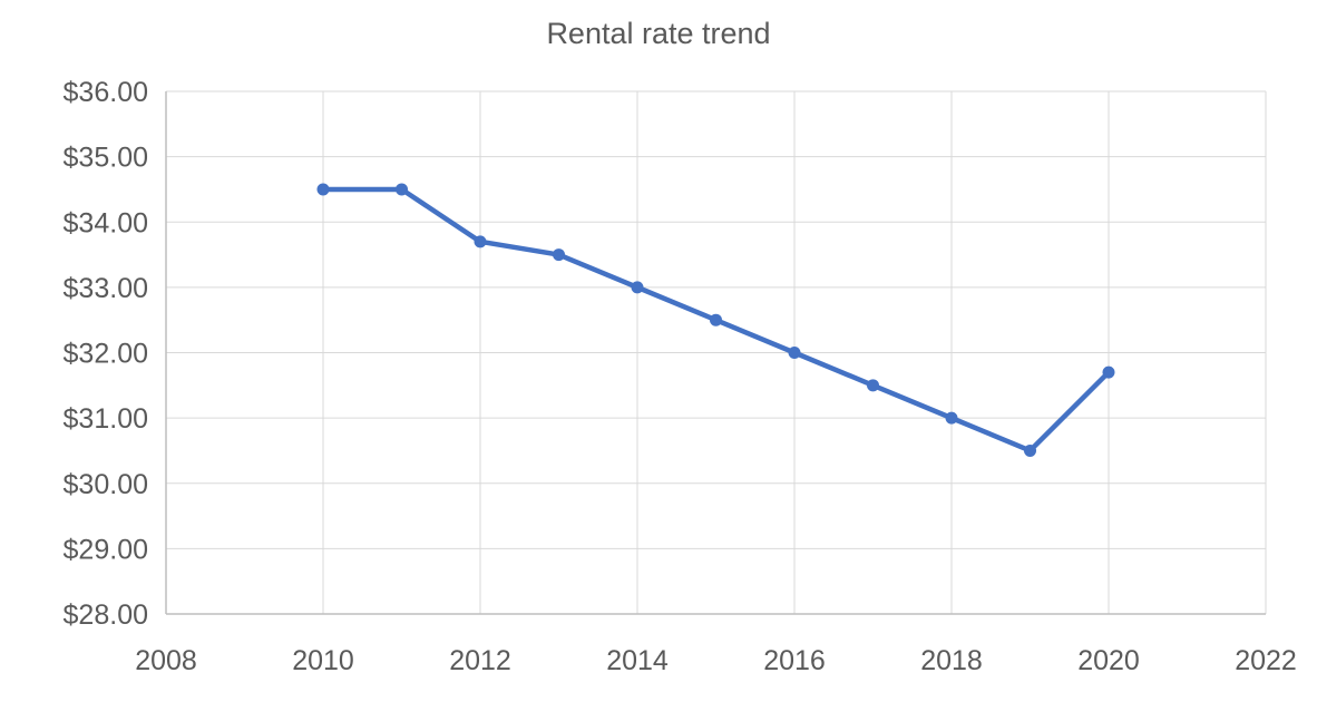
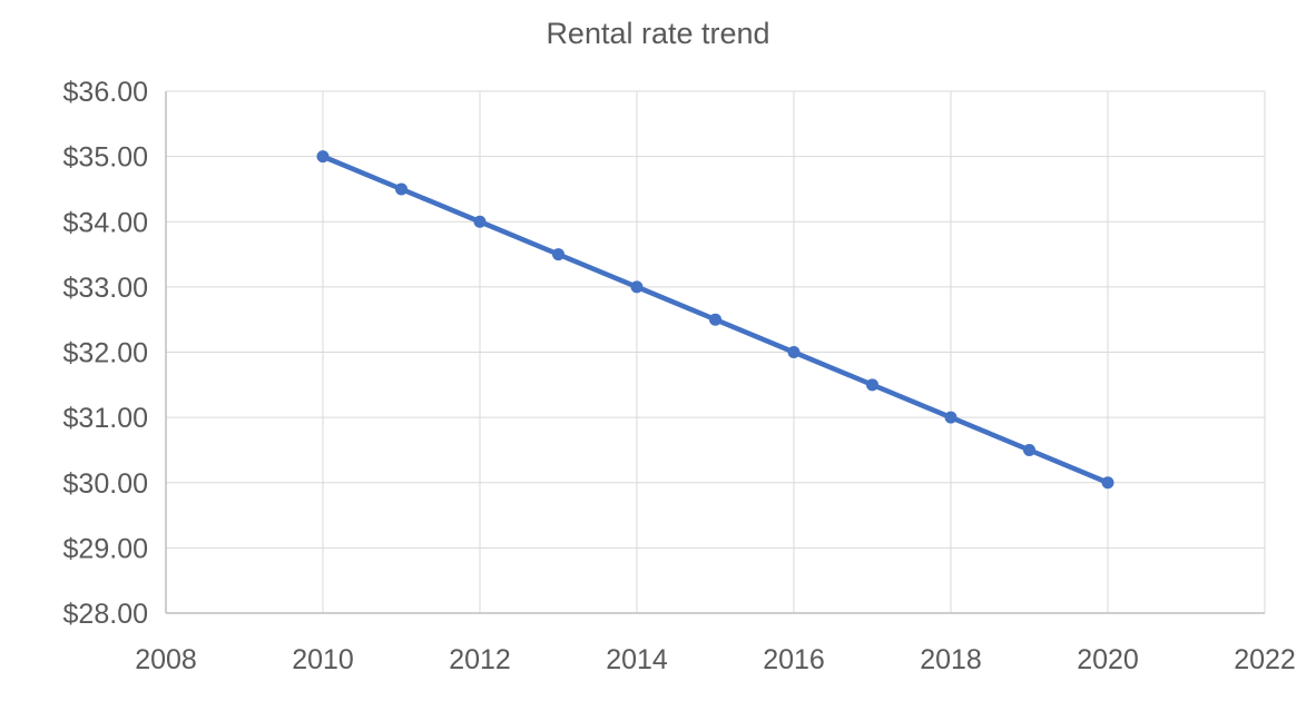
2010: $34.5 -> $35.0
2012: $33.7 -> $34.0
2020: $31.7 -> $30.0
